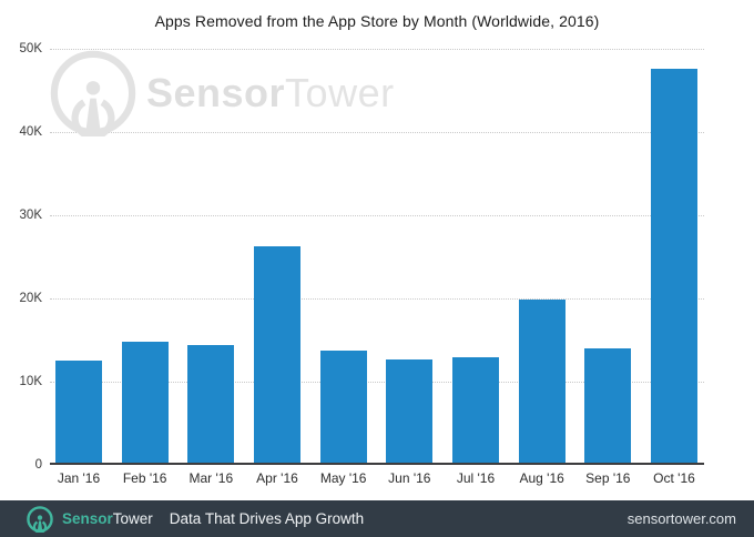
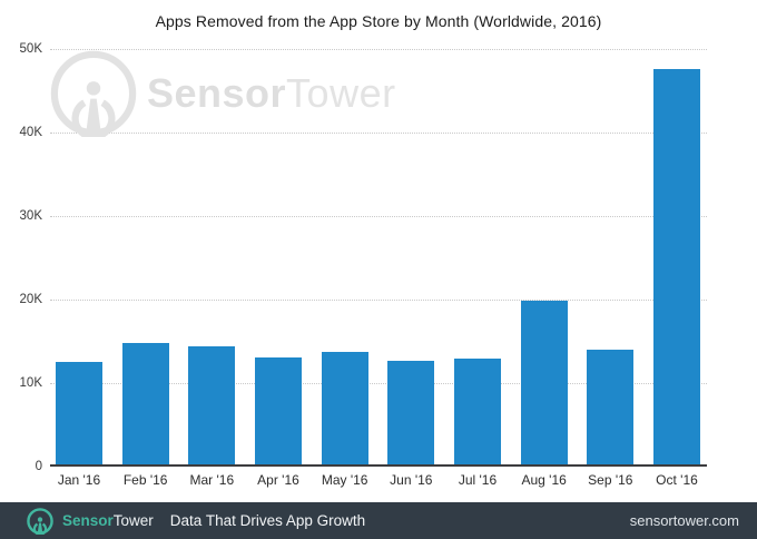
Apr '16: 26K -> 13K
